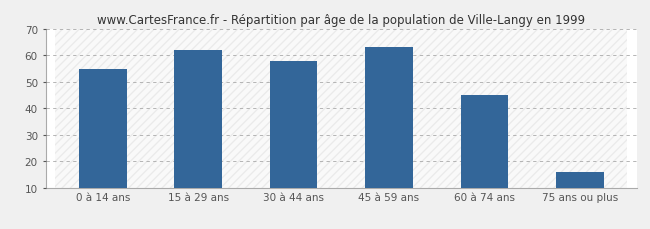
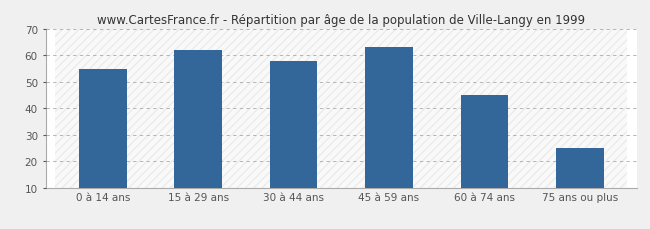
75 ans ou plus: 16 -> 25
